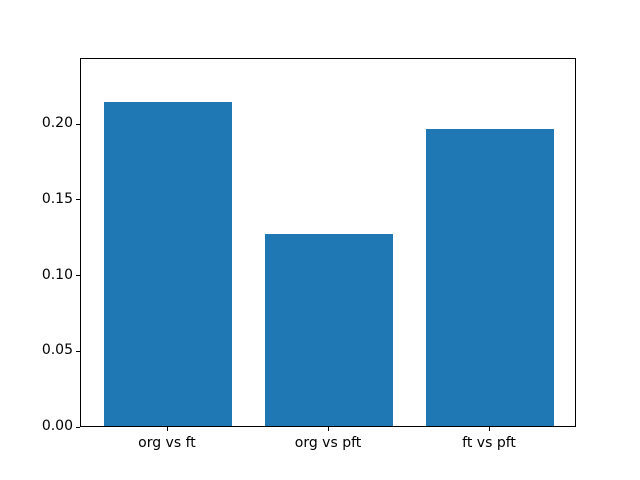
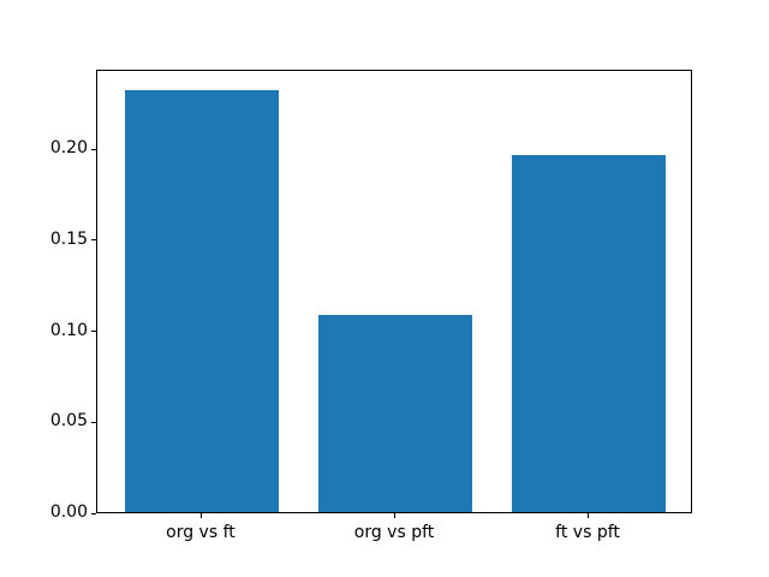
org vs ft: 0.214 -> 0.232
org vs pft: 0.127 -> 0.108
